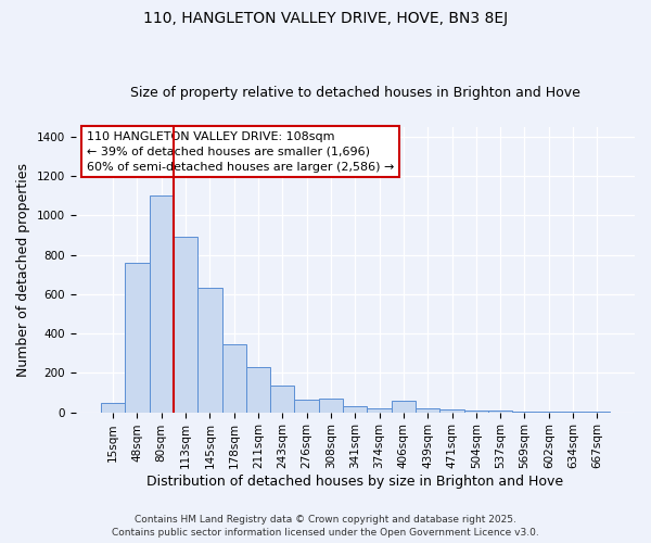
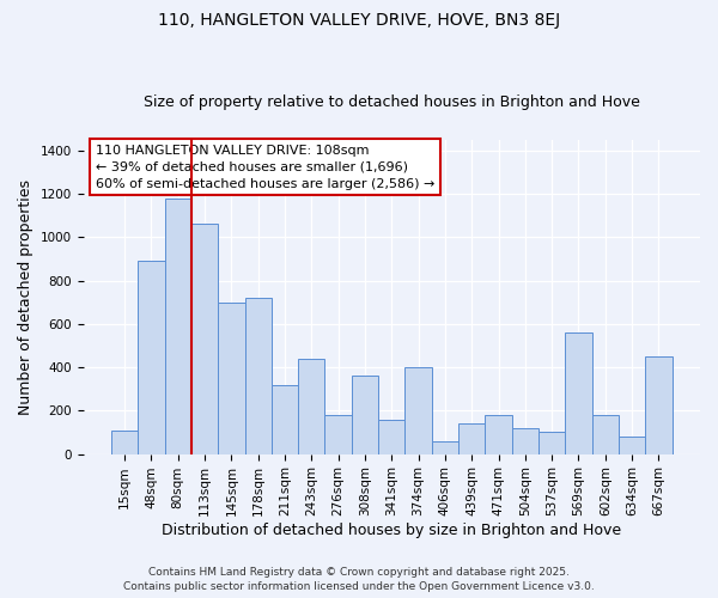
15sqm: 50 -> 110
48sqm: 760 -> 890
80sqm: 1100 -> 1180
113sqm: 890 -> 1060
145sqm: 630 -> 700
178sqm: 340 -> 720
211sqm: 230 -> 320
243sqm: 140 -> 440
276sqm: 60 -> 180
308sqm: 70 -> 360
341sqm: 30 -> 160
374sqm: 20 -> 400
439sqm: 20 -> 140
471sqm: 20 -> 180
504sqm: 10 -> 120
537sqm: 10 -> 100
569sqm: 0 -> 560
602sqm: 0 -> 180
634sqm: 0 -> 80
667sqm: 0 -> 450
